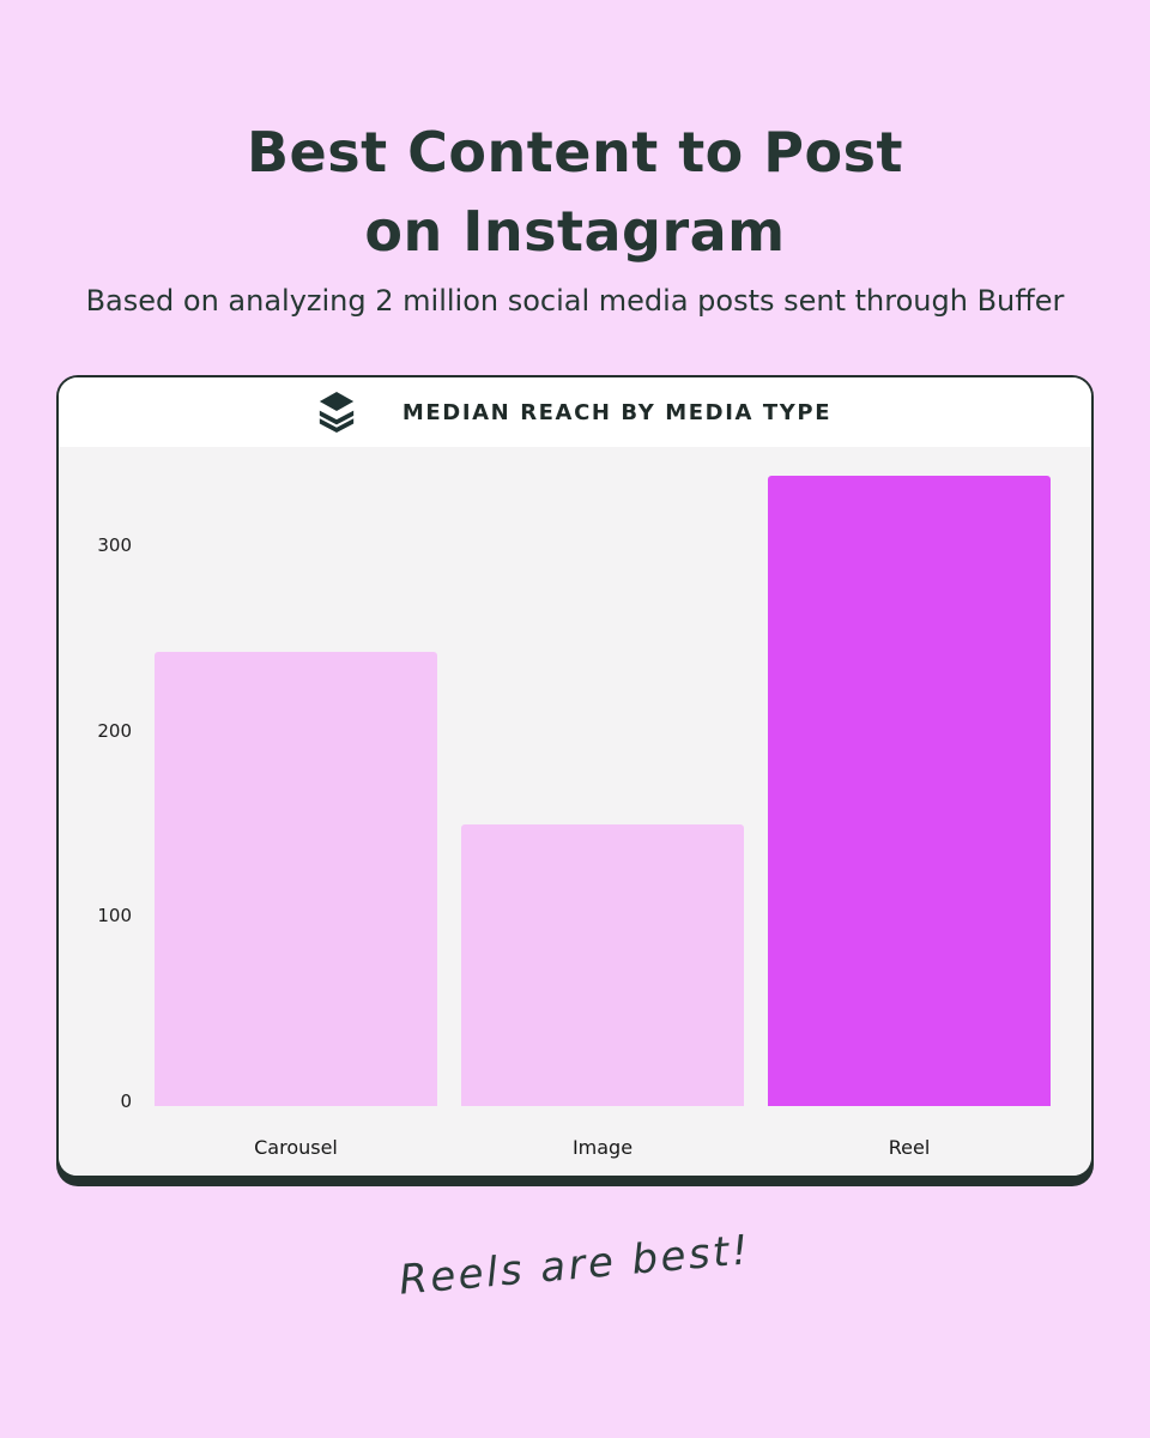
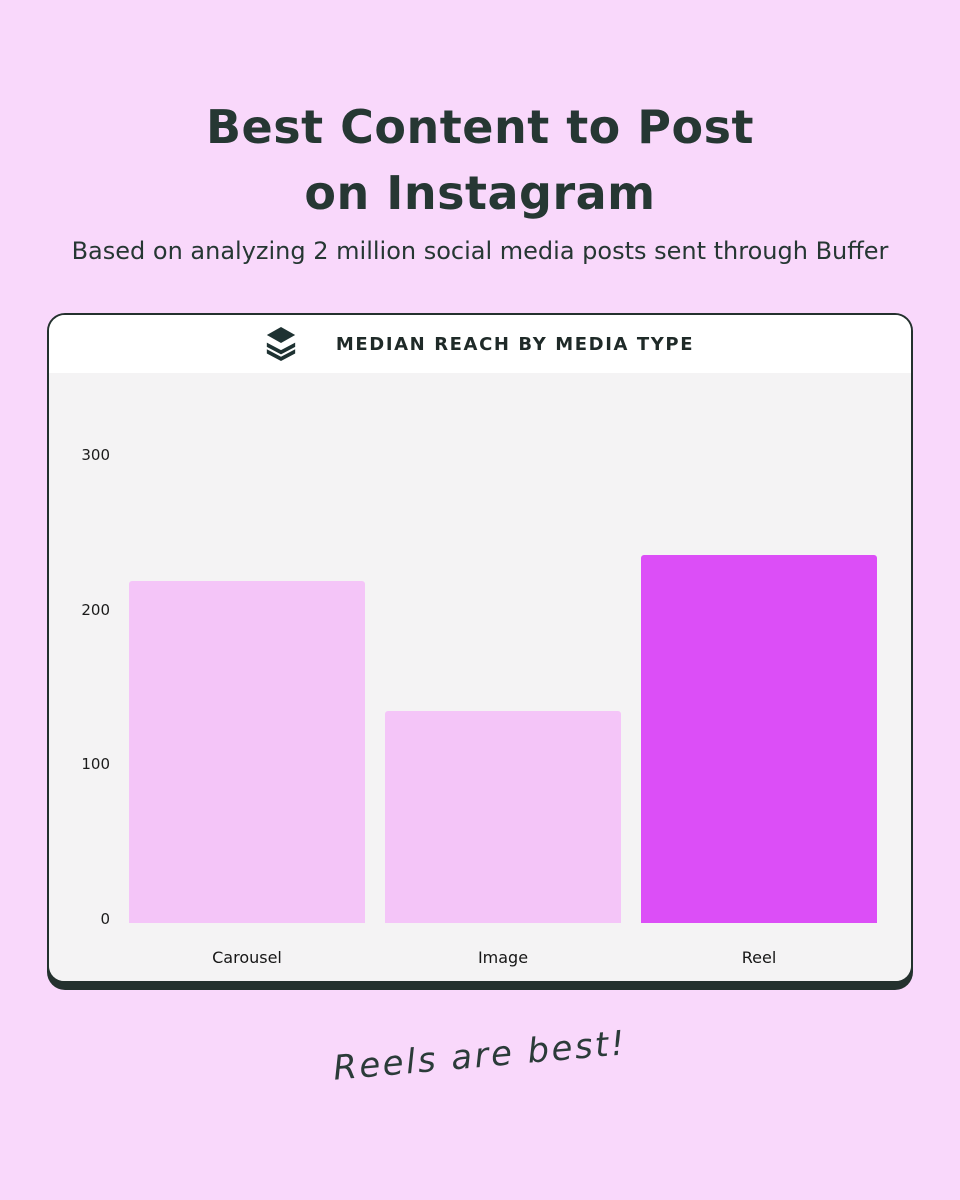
Carousel: 245 -> 221
Image: 152 -> 137
Reel: 340 -> 238
